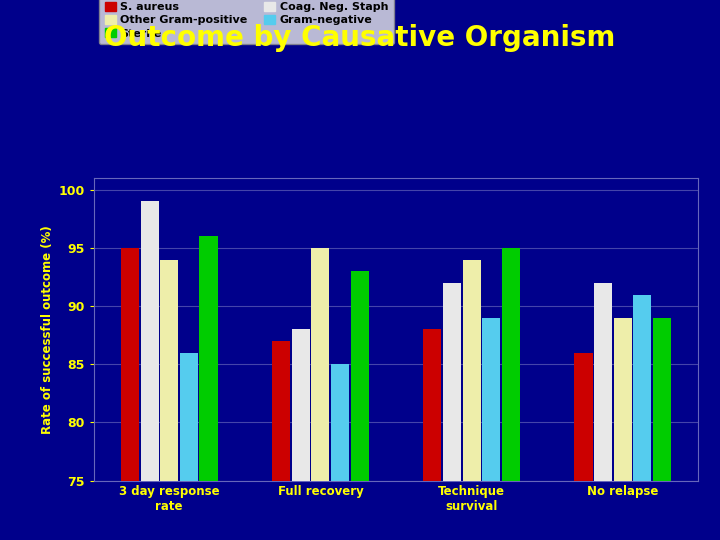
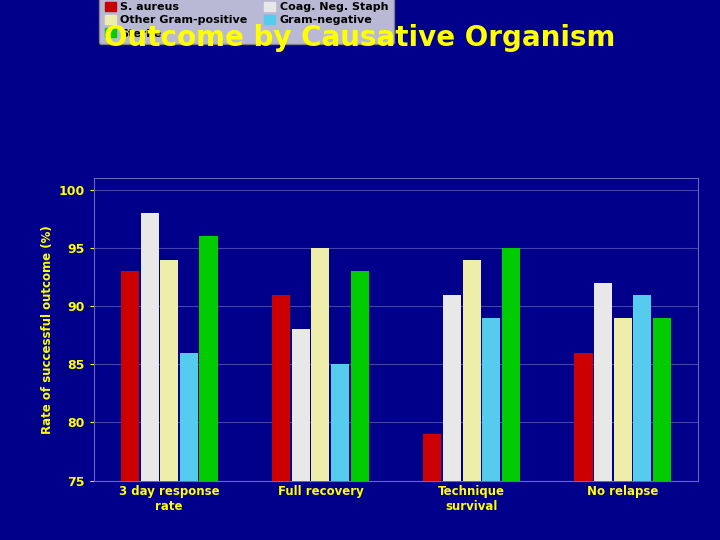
S. aureus/3 day response rate: 95 -> 93
Coag. Neg. Staph/3 day response rate: 99 -> 98
S. aureus/Full recovery: 87 -> 91
S. aureus/Technique survival: 88 -> 79
Coag. Neg. Staph/Technique survival: 92 -> 91
